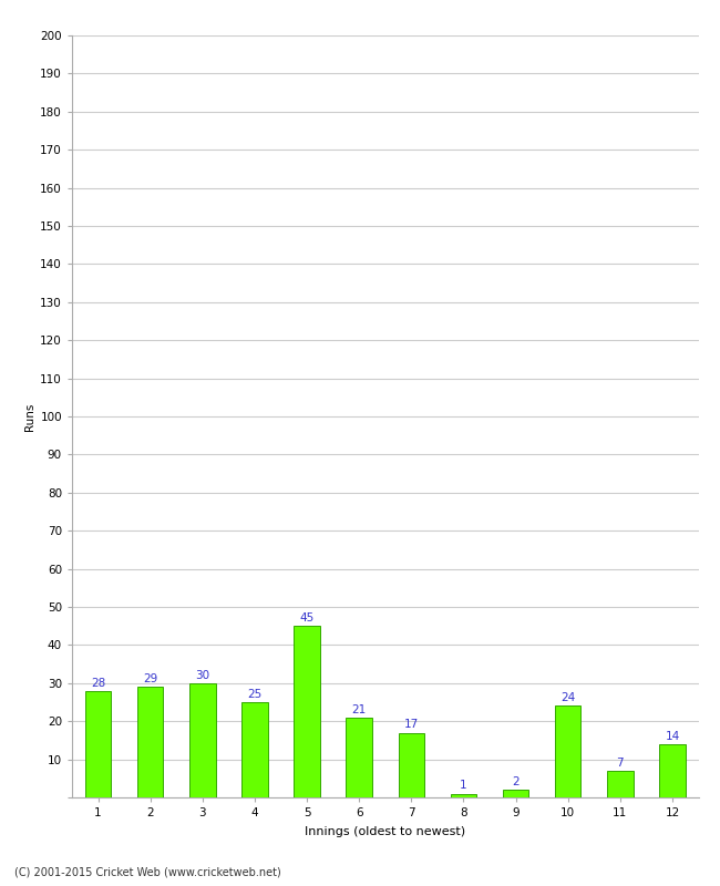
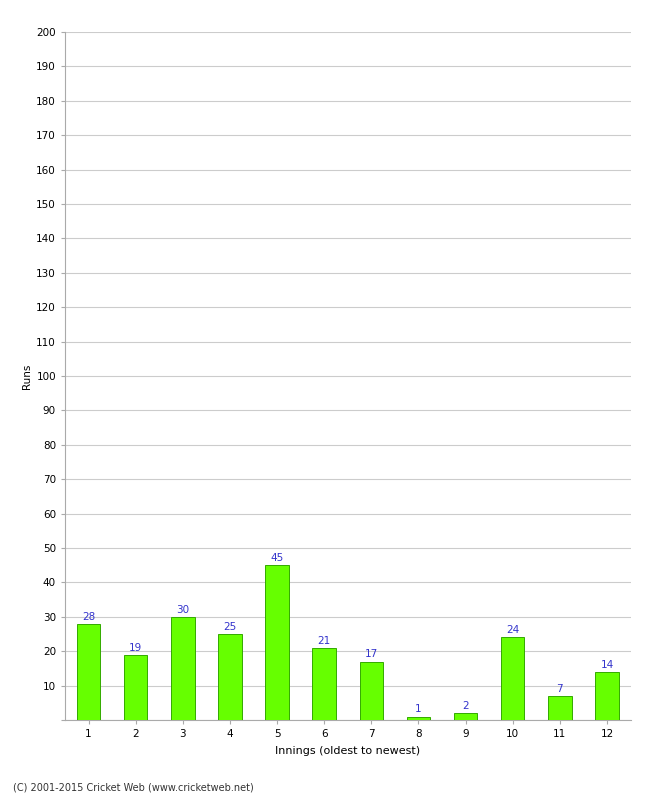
2: 29 -> 19
